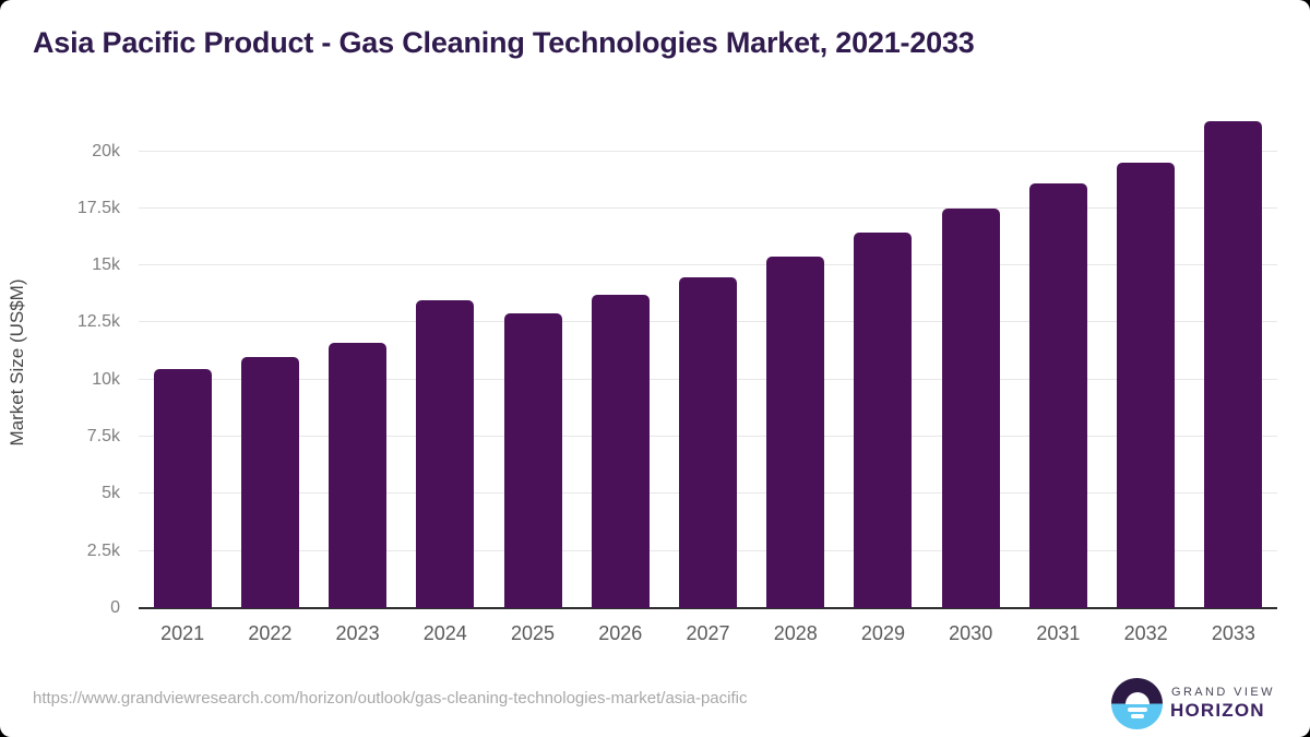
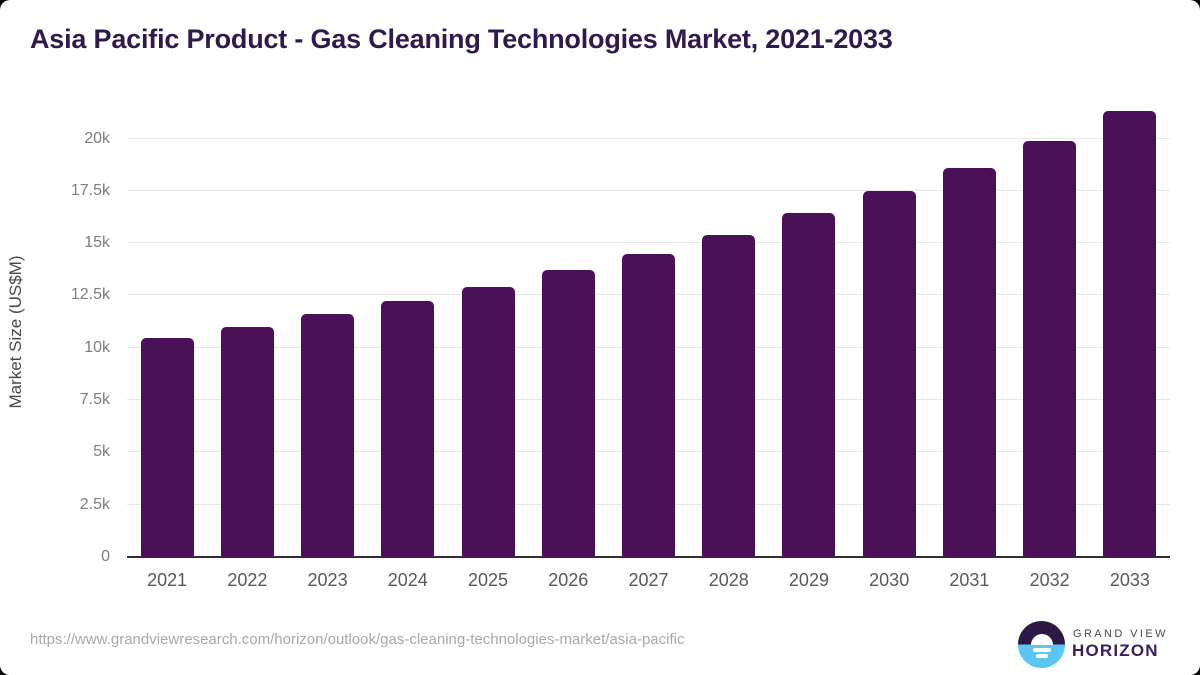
2024: 13.5k -> 12.2k
2032: 19.5k -> 19.9k
